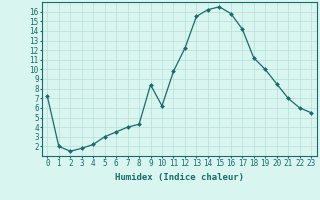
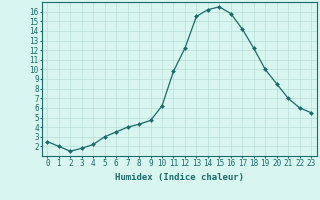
0: 7.2 -> 2.5
9: 8.4 -> 4.7
18: 11.2 -> 12.2
